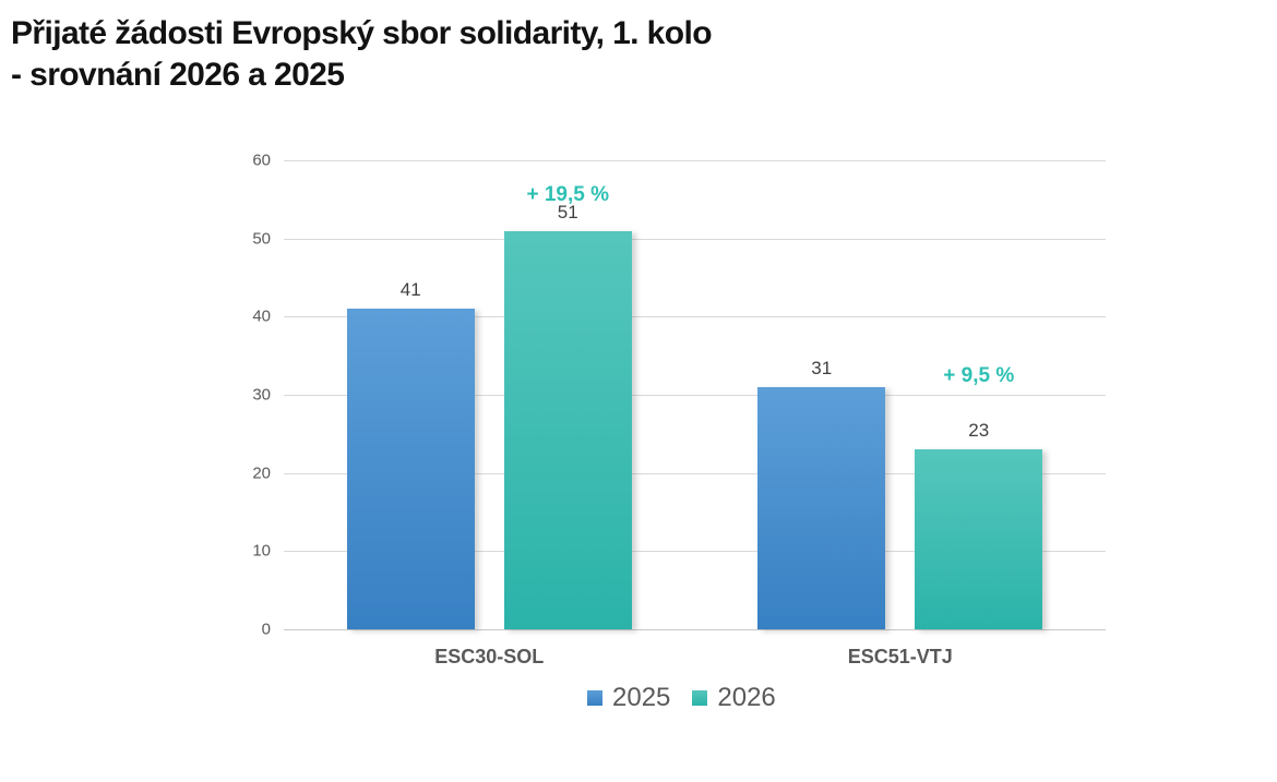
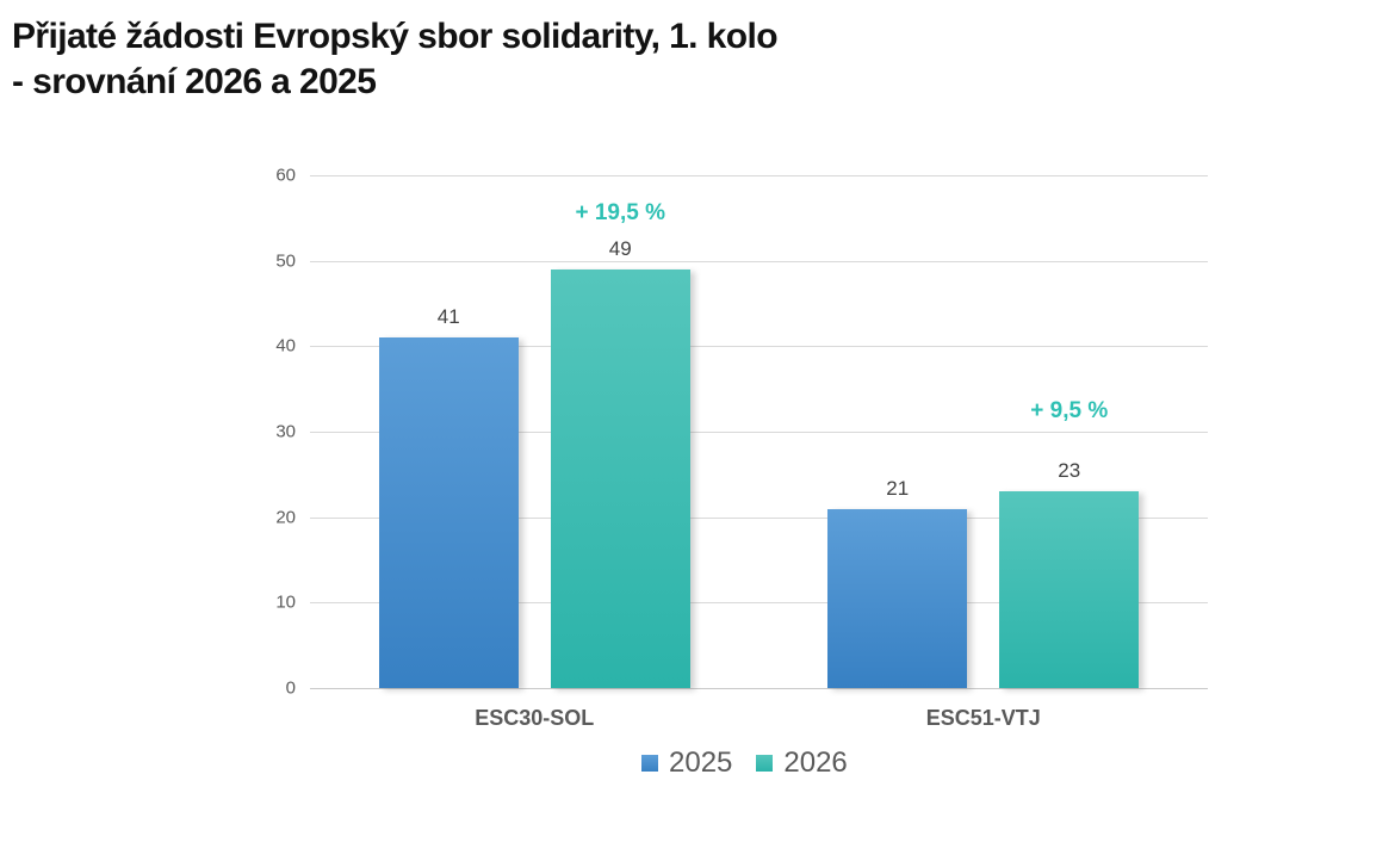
2026/ESC30-SOL: 51 -> 49
2025/ESC51-VTJ: 31 -> 21
